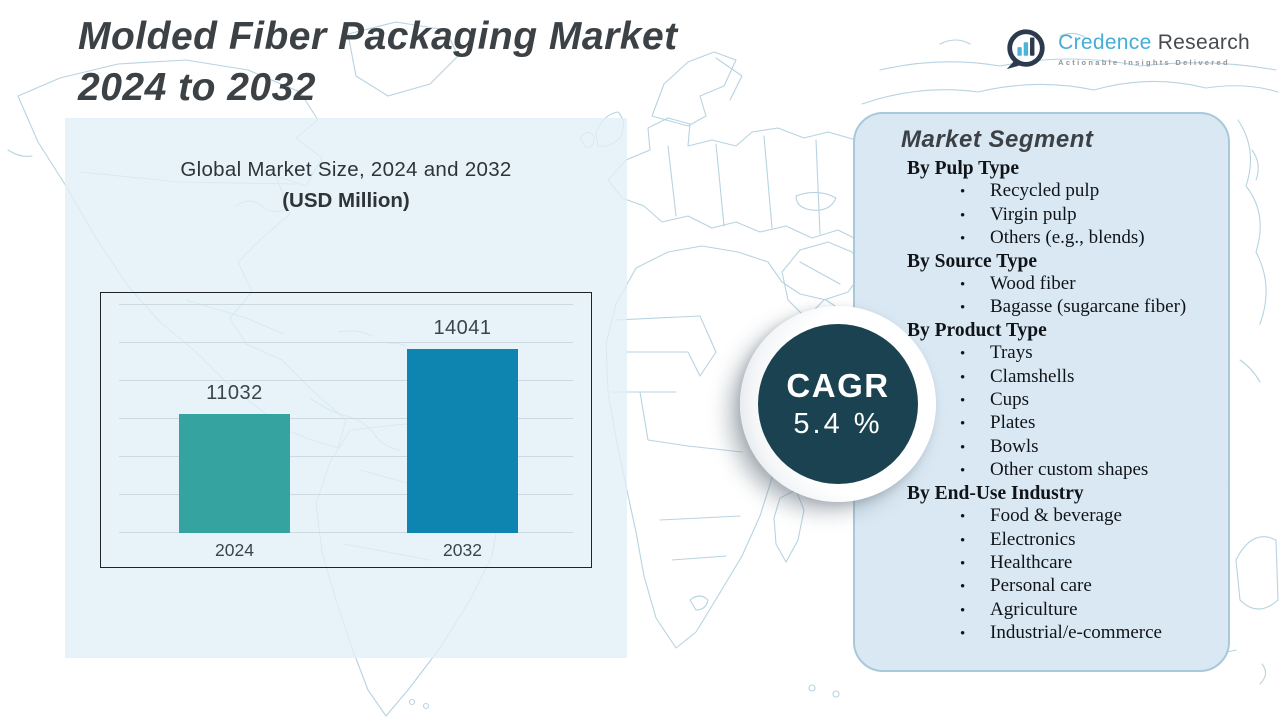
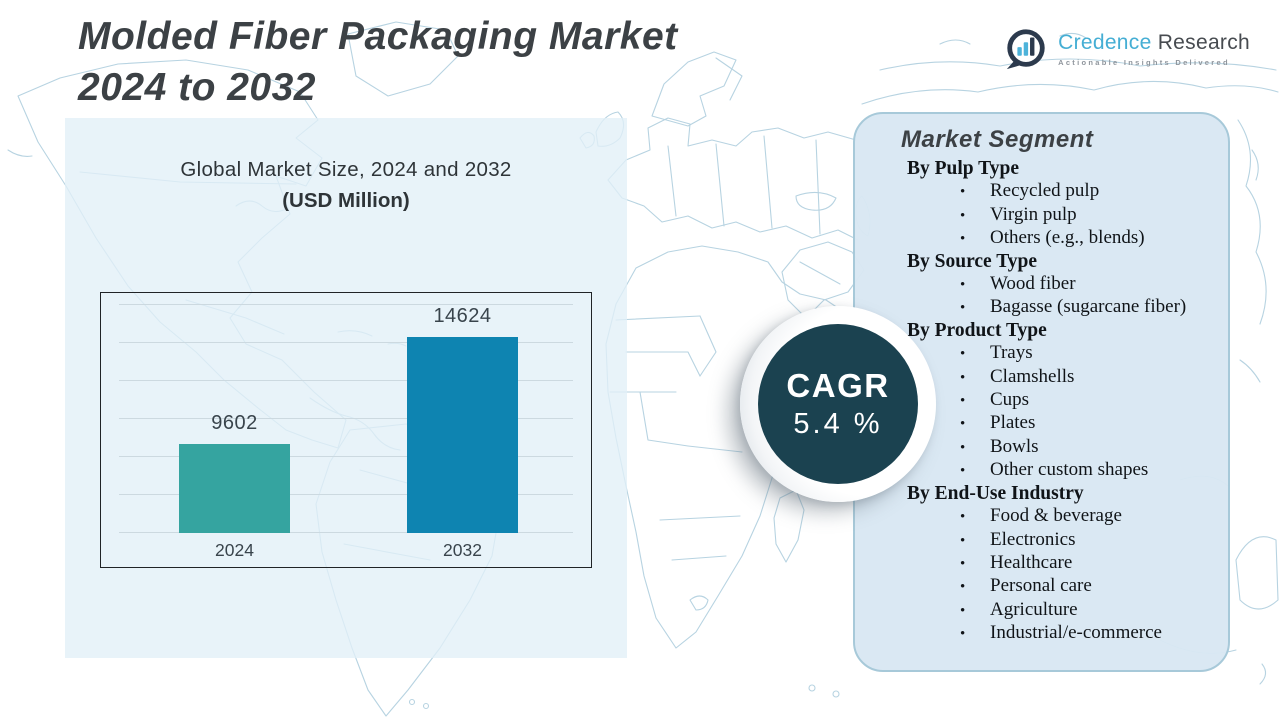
2024: 11032 -> 9602
2032: 14041 -> 14624
